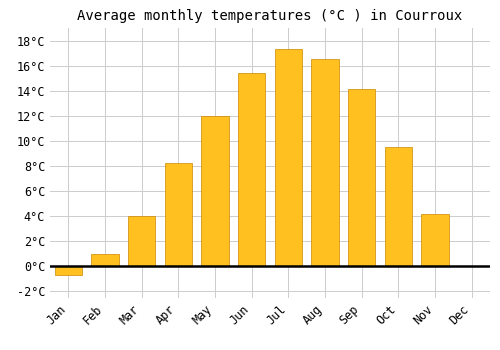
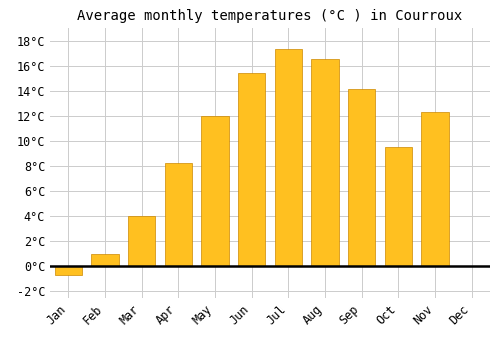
Nov: 4.2°C -> 12.3°C
